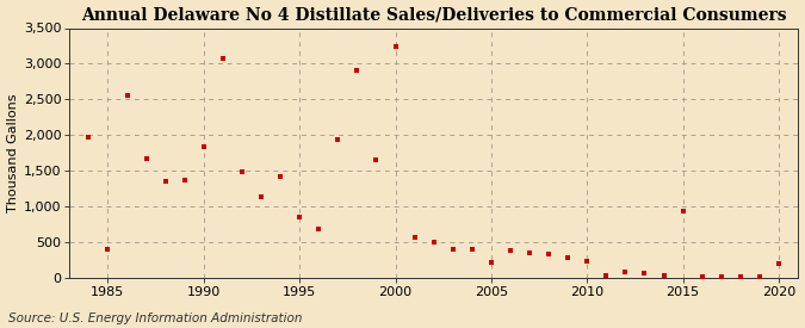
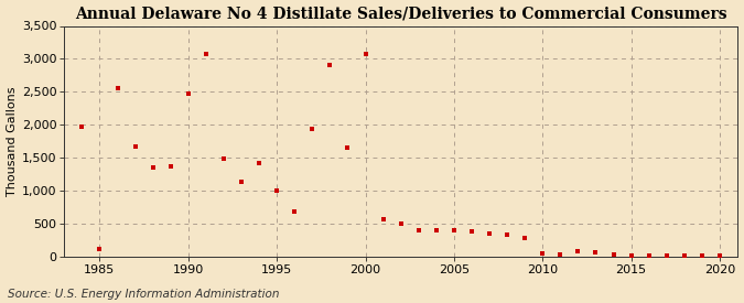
1985: 400 -> 120
1990: 1,840 -> 2,470
1995: 860 -> 1,000
2000: 3,240 -> 3,080
2005: 220 -> 400
2010: 240 -> 50
2015: 940 -> 20
2020: 200 -> 20
